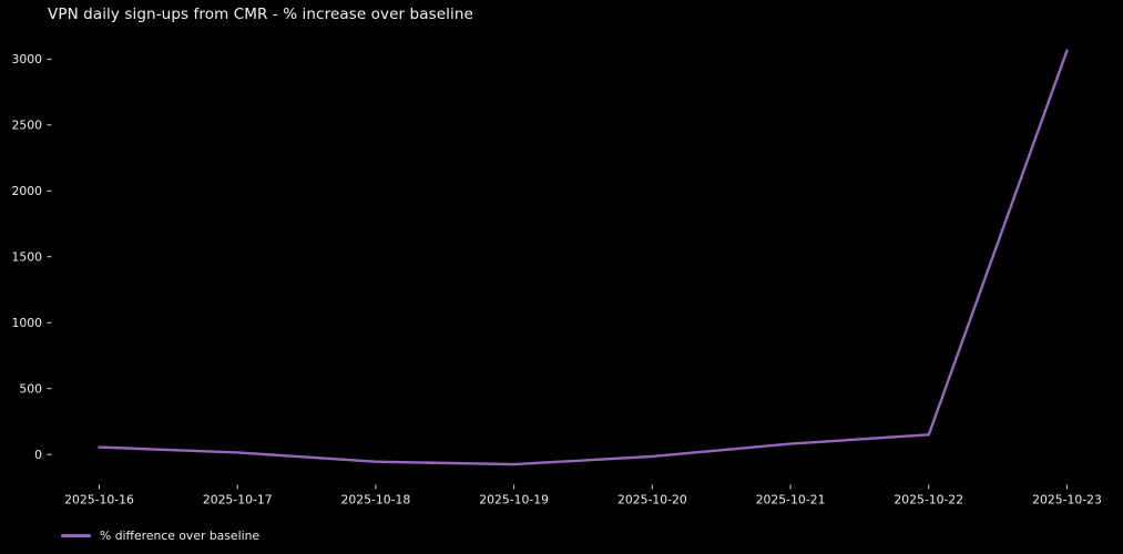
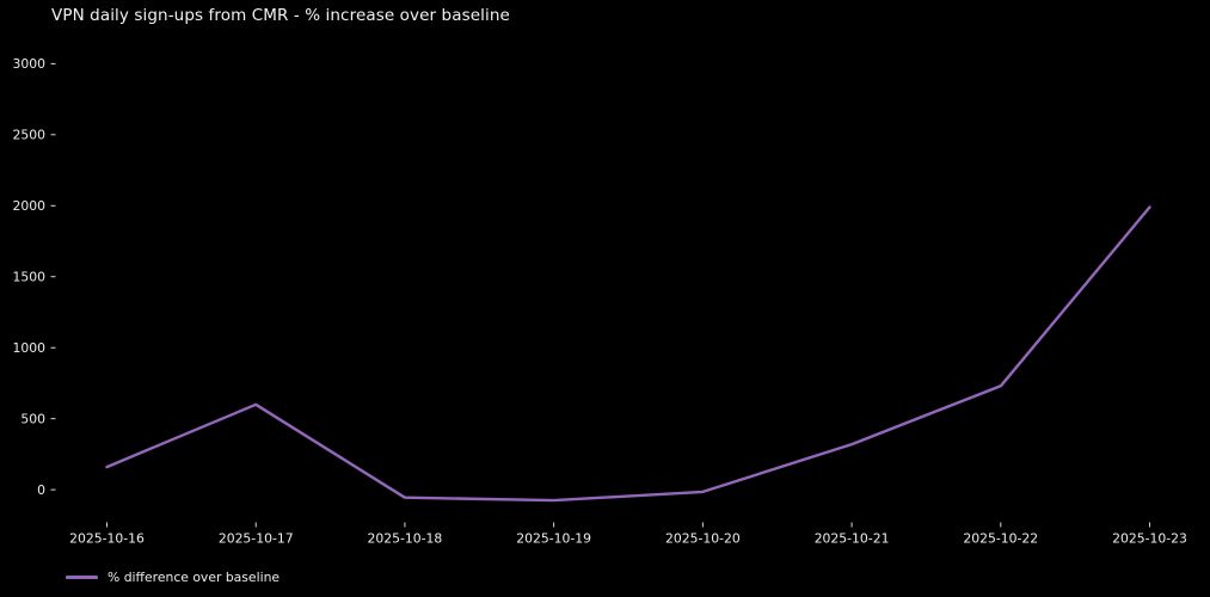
2025-10-16: 60 -> 160
2025-10-17: 20 -> 600
2025-10-21: 80 -> 320
2025-10-22: 150 -> 730
2025-10-23: 3060 -> 1990
